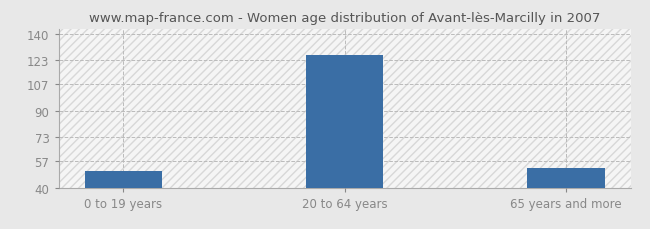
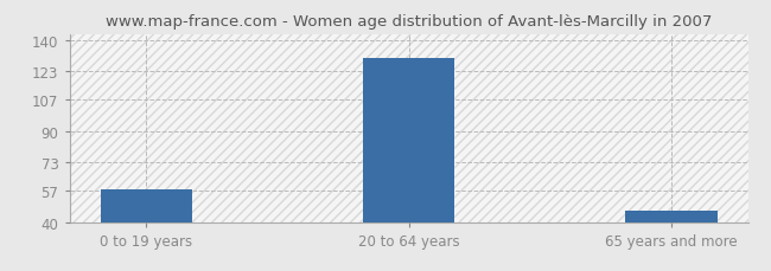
0 to 19 years: 51 -> 58
20 to 64 years: 126 -> 130
65 years and more: 53 -> 46
